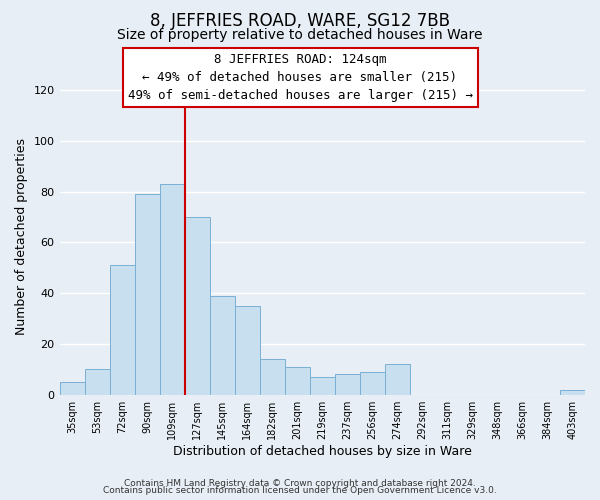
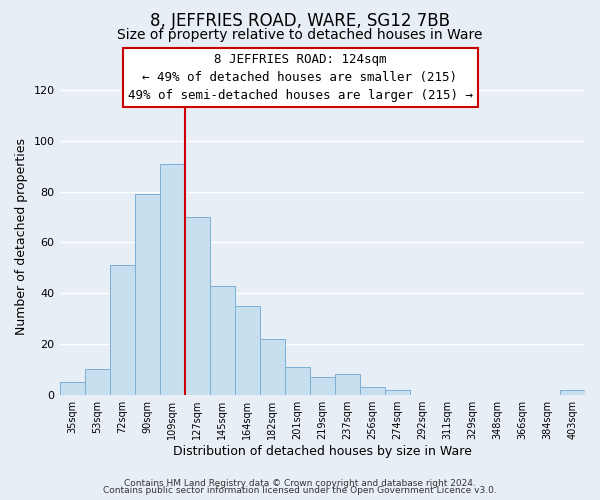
109sqm: 83 -> 91
145sqm: 39 -> 43
182sqm: 14 -> 22
256sqm: 9 -> 3
274sqm: 12 -> 2
